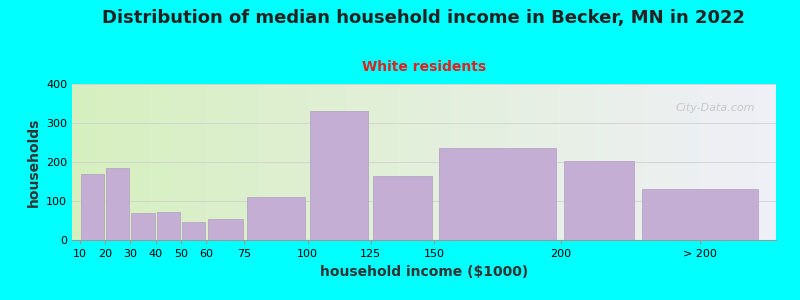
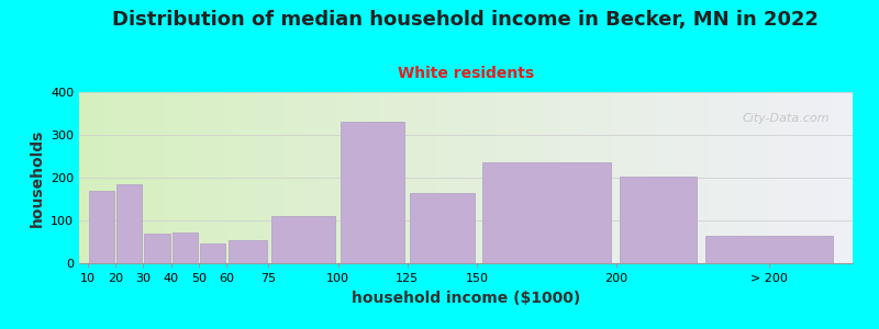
> 200: 130 -> 65
